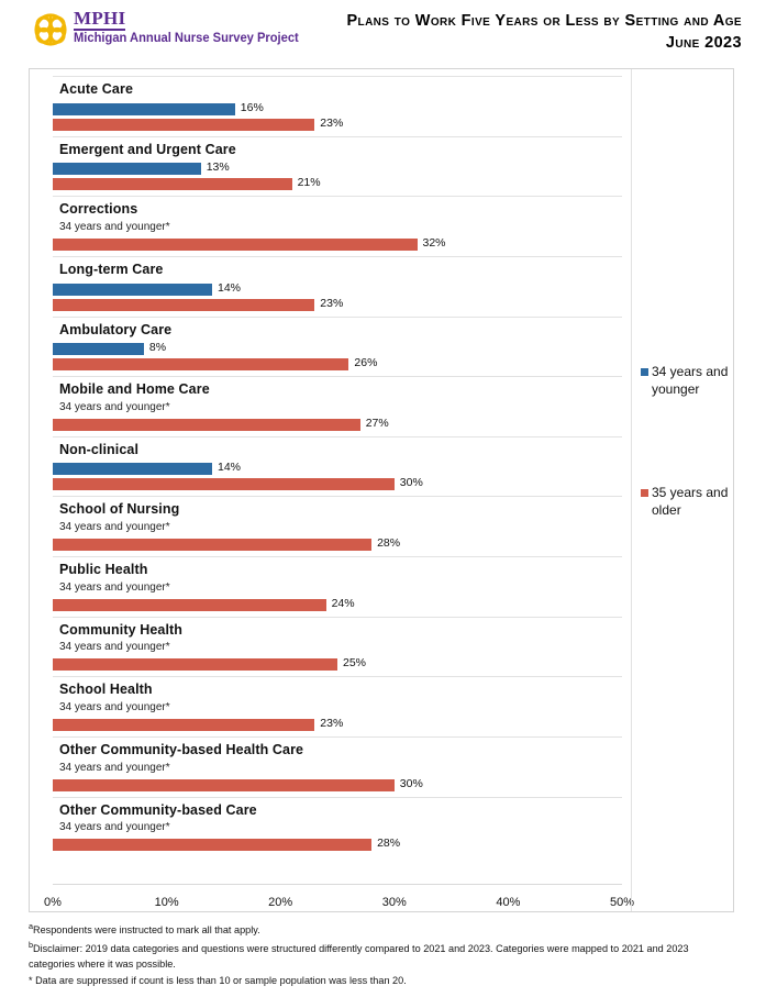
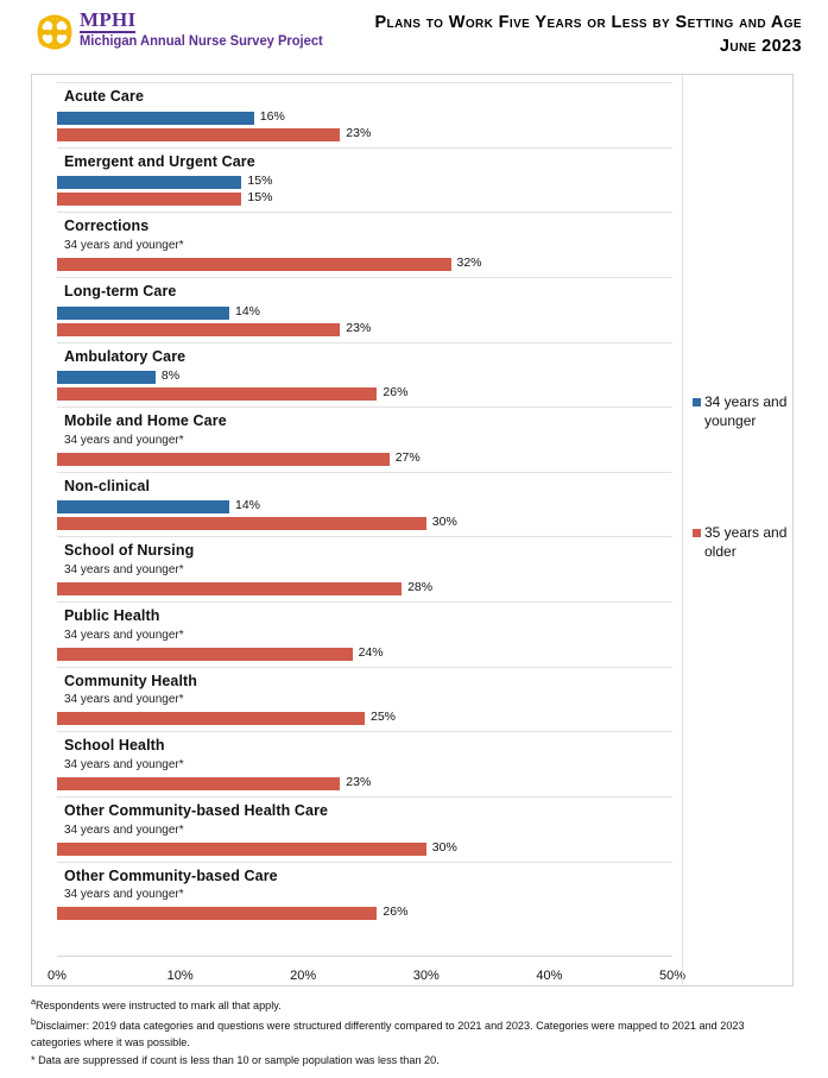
34 years and younger/Emergent and Urgent Care: 13% -> 15%
35 years and older/Emergent and Urgent Care: 21% -> 15%
35 years and older/Other Community-based Care: 28% -> 26%
